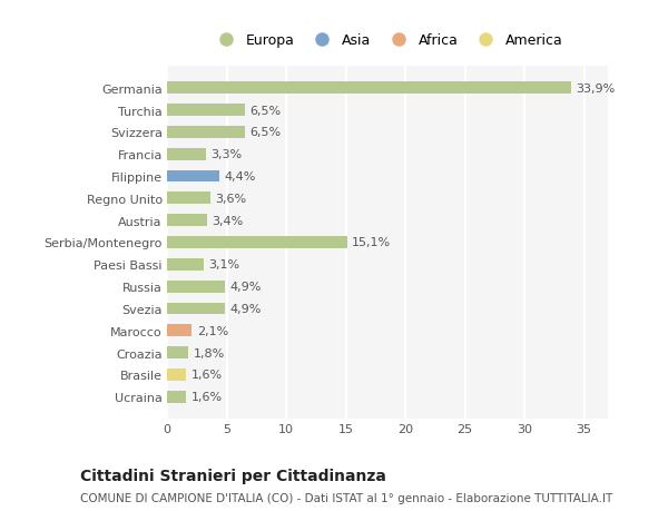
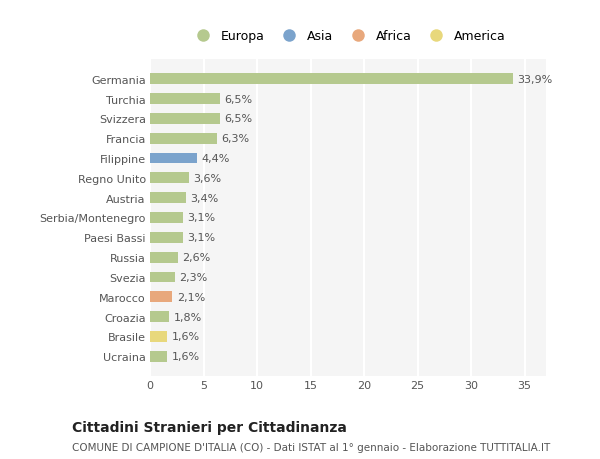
Francia: 3,3% -> 6,3%
Serbia/Montenegro: 15,1% -> 3,1%
Russia: 4,9% -> 2,6%
Svezia: 4,9% -> 2,3%
